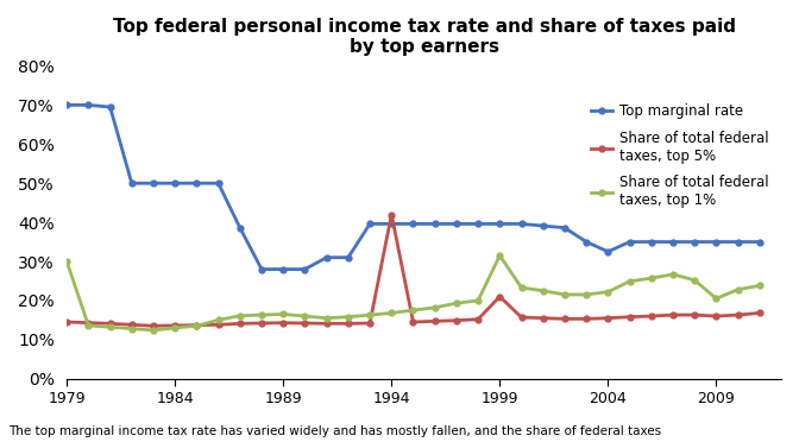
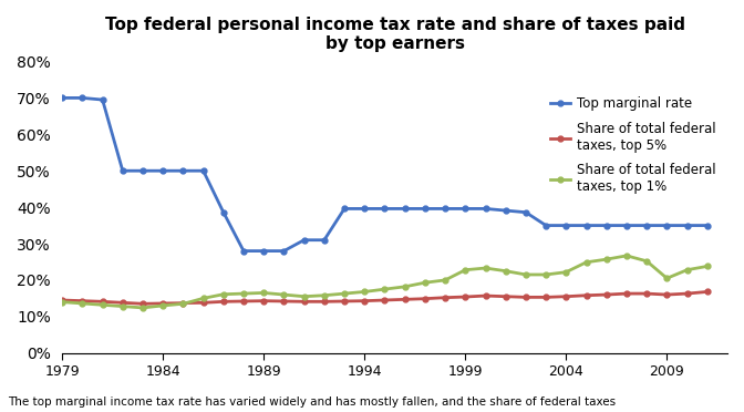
Share of total federal taxes, top 1%/1979: 30.0% -> 14.0%
Share of total federal taxes, top 5%/1994: 42.0% -> 14.3%
Share of total federal taxes, top 5%/1999: 21.0% -> 15.4%
Share of total federal taxes, top 1%/1999: 31.5% -> 22.8%
Top marginal rate/2004: 32.5% -> 35.0%
